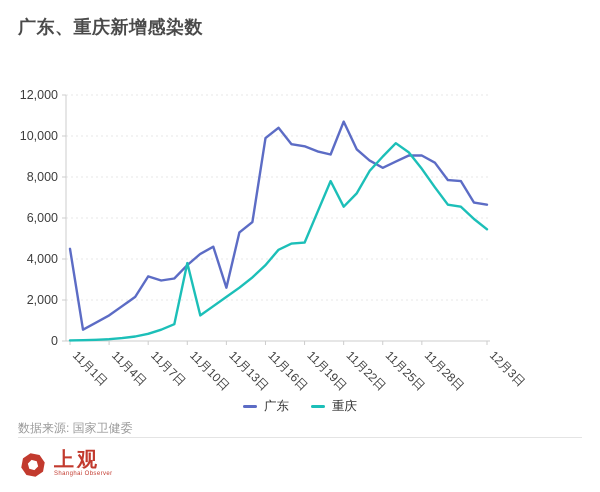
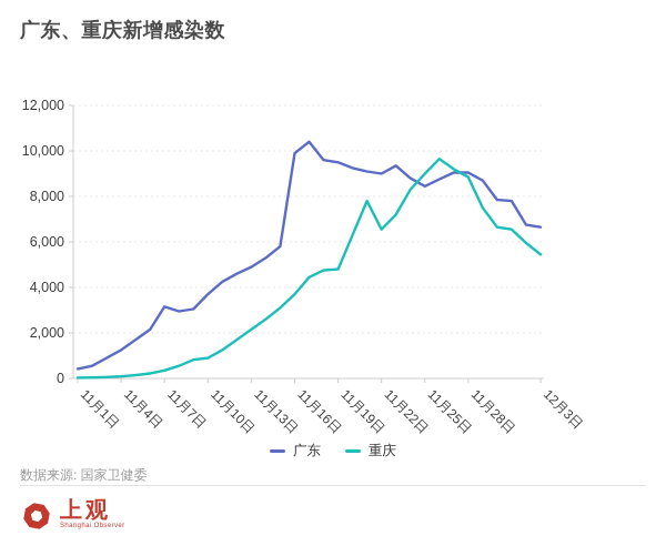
广东/11月1日: 4500 -> 400
重庆/11月10日: 3800 -> 900
广东/11月13日: 2600 -> 4900
广东/11月22日: 10700 -> 9000
重庆/11月28日: 8400 -> 8800
